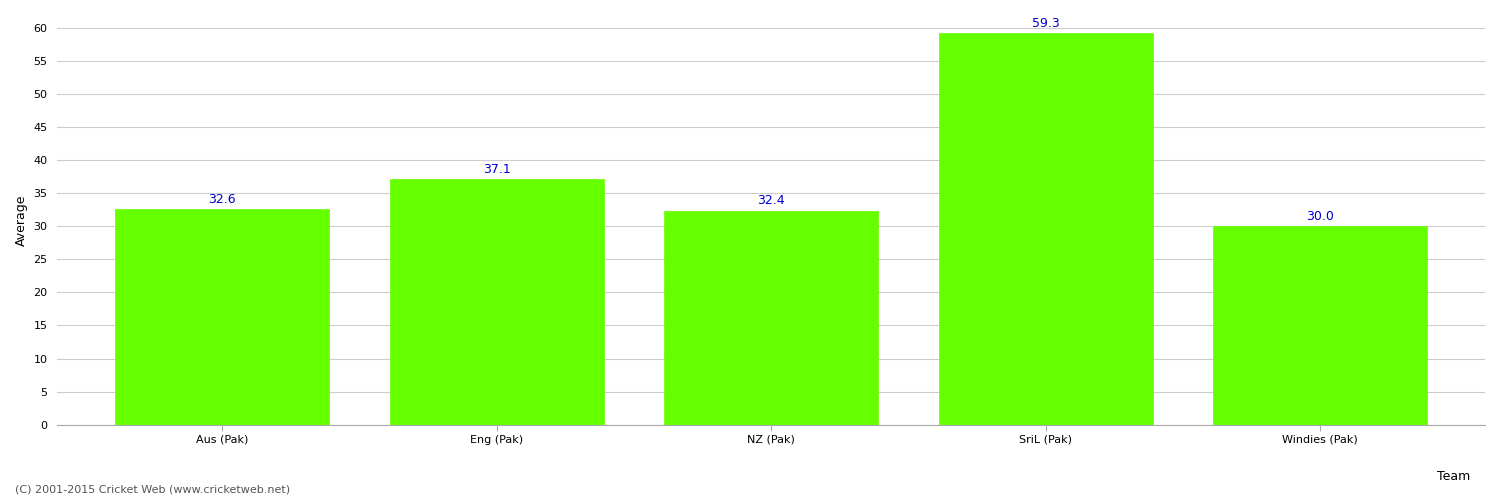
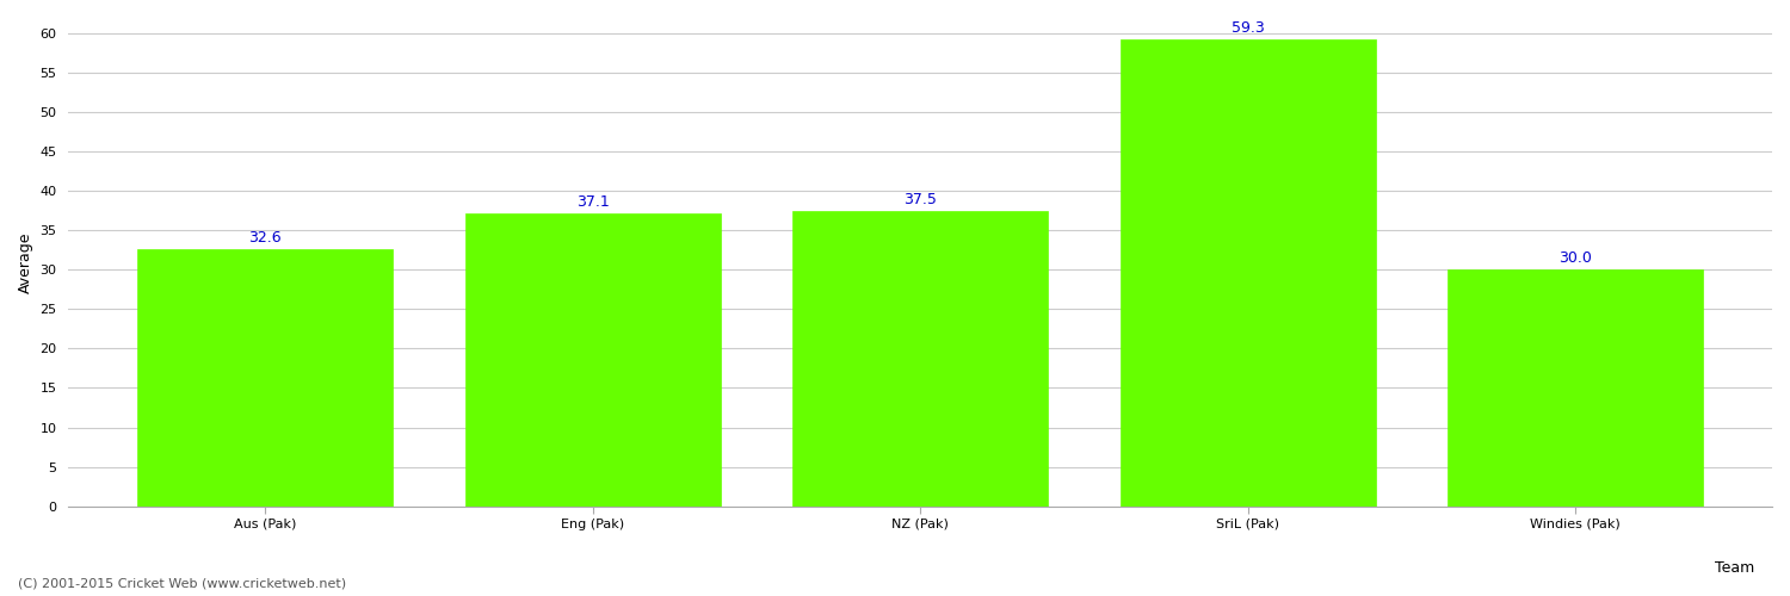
NZ (Pak): 32.4 -> 37.5
